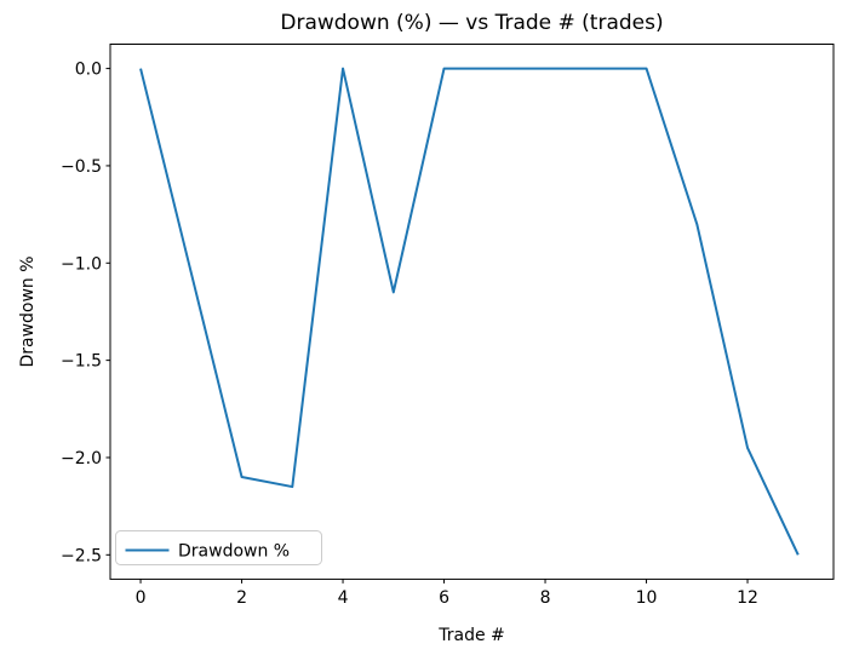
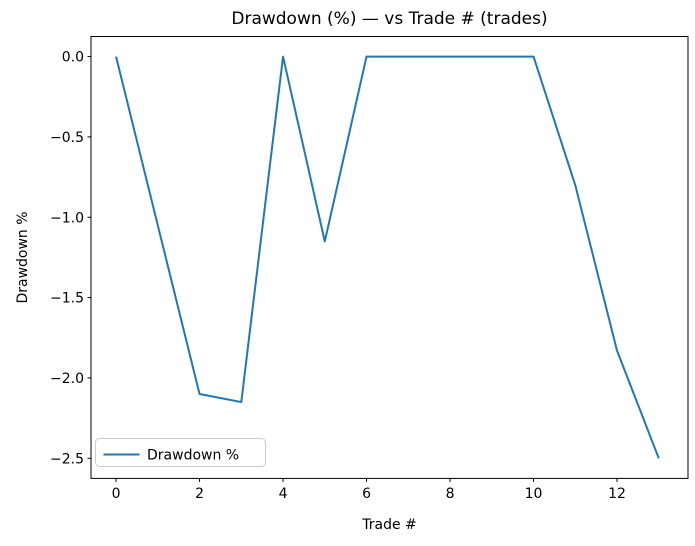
12: -1.95 -> -1.83
